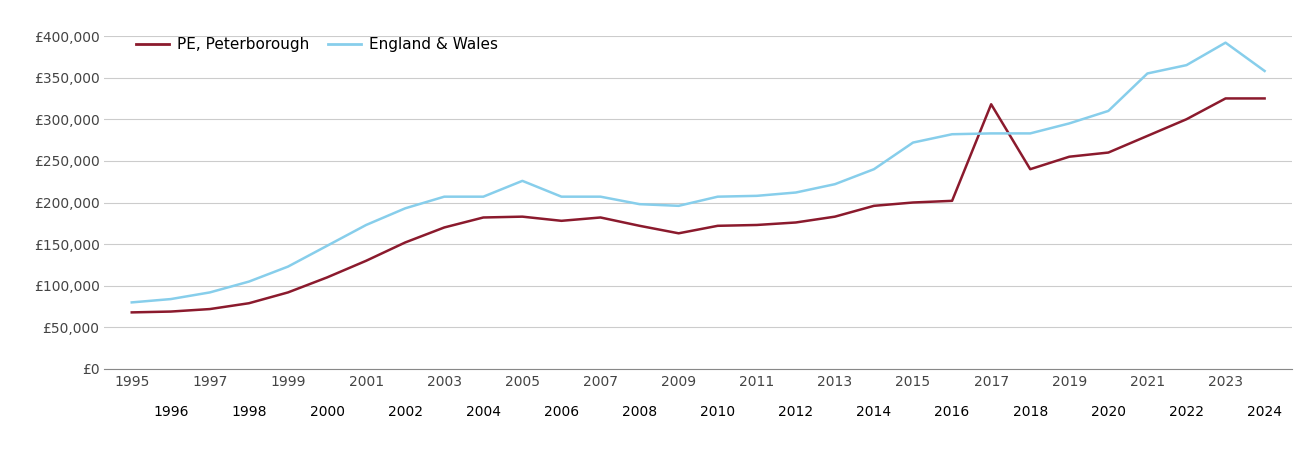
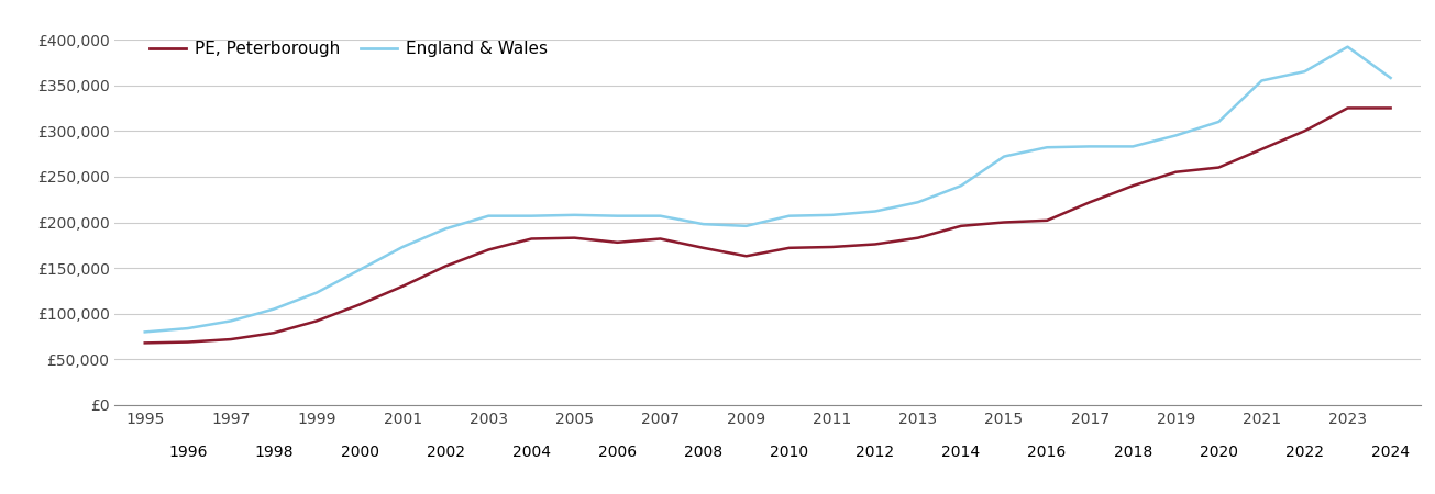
England & Wales/2005: £226,000 -> £208,000
PE, Peterborough/2017: £318,000 -> £222,000
